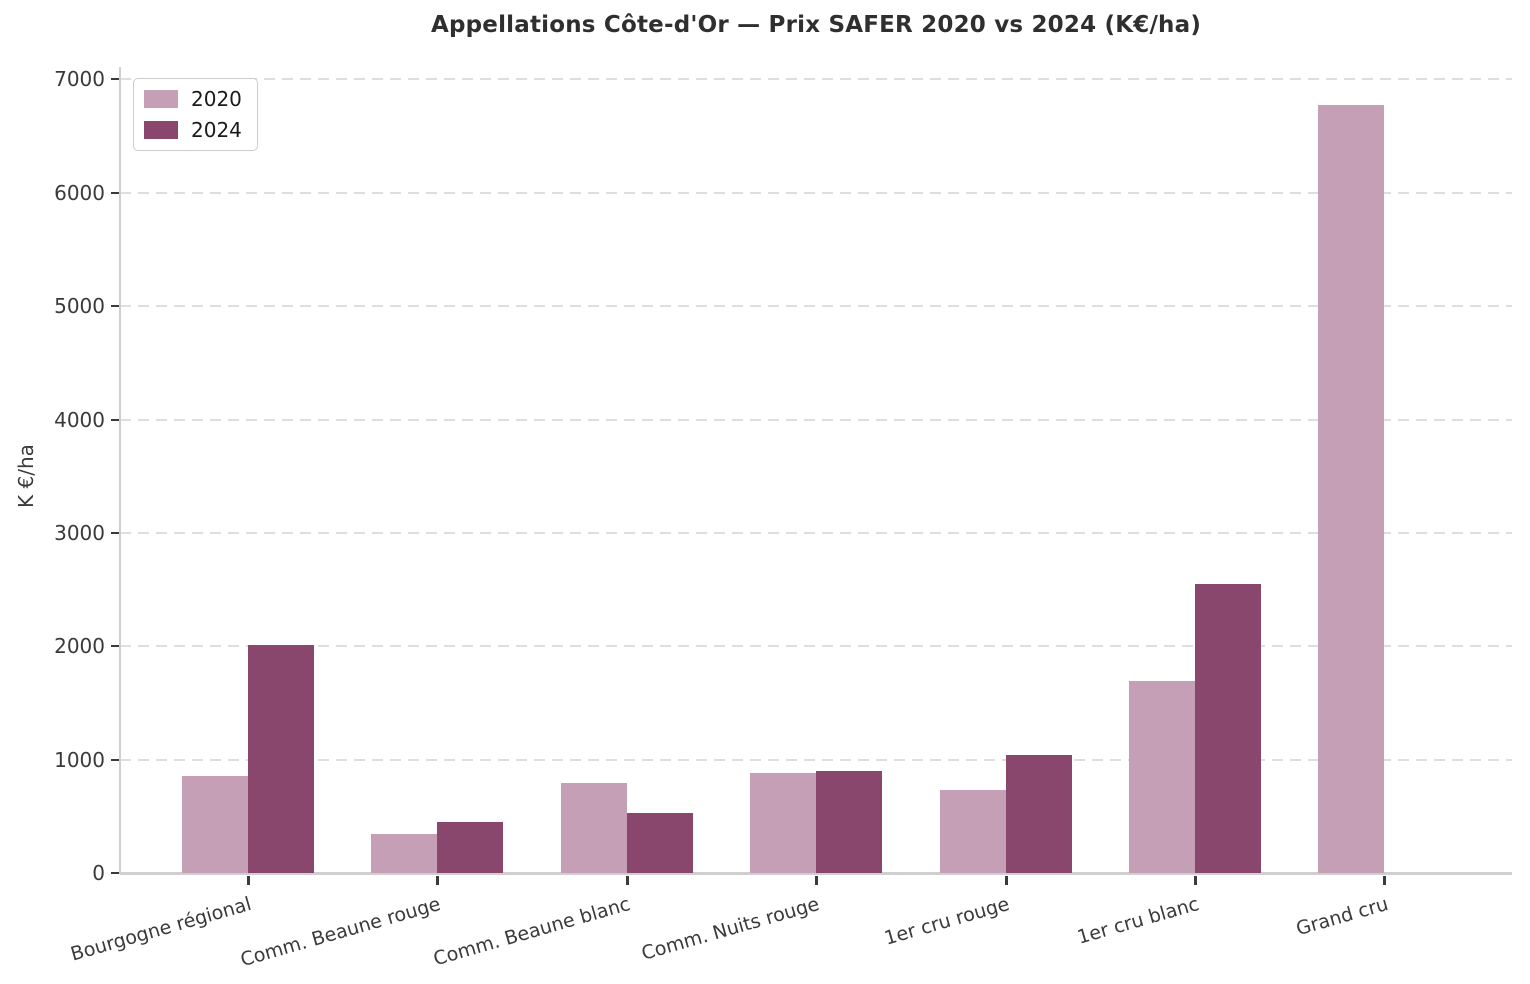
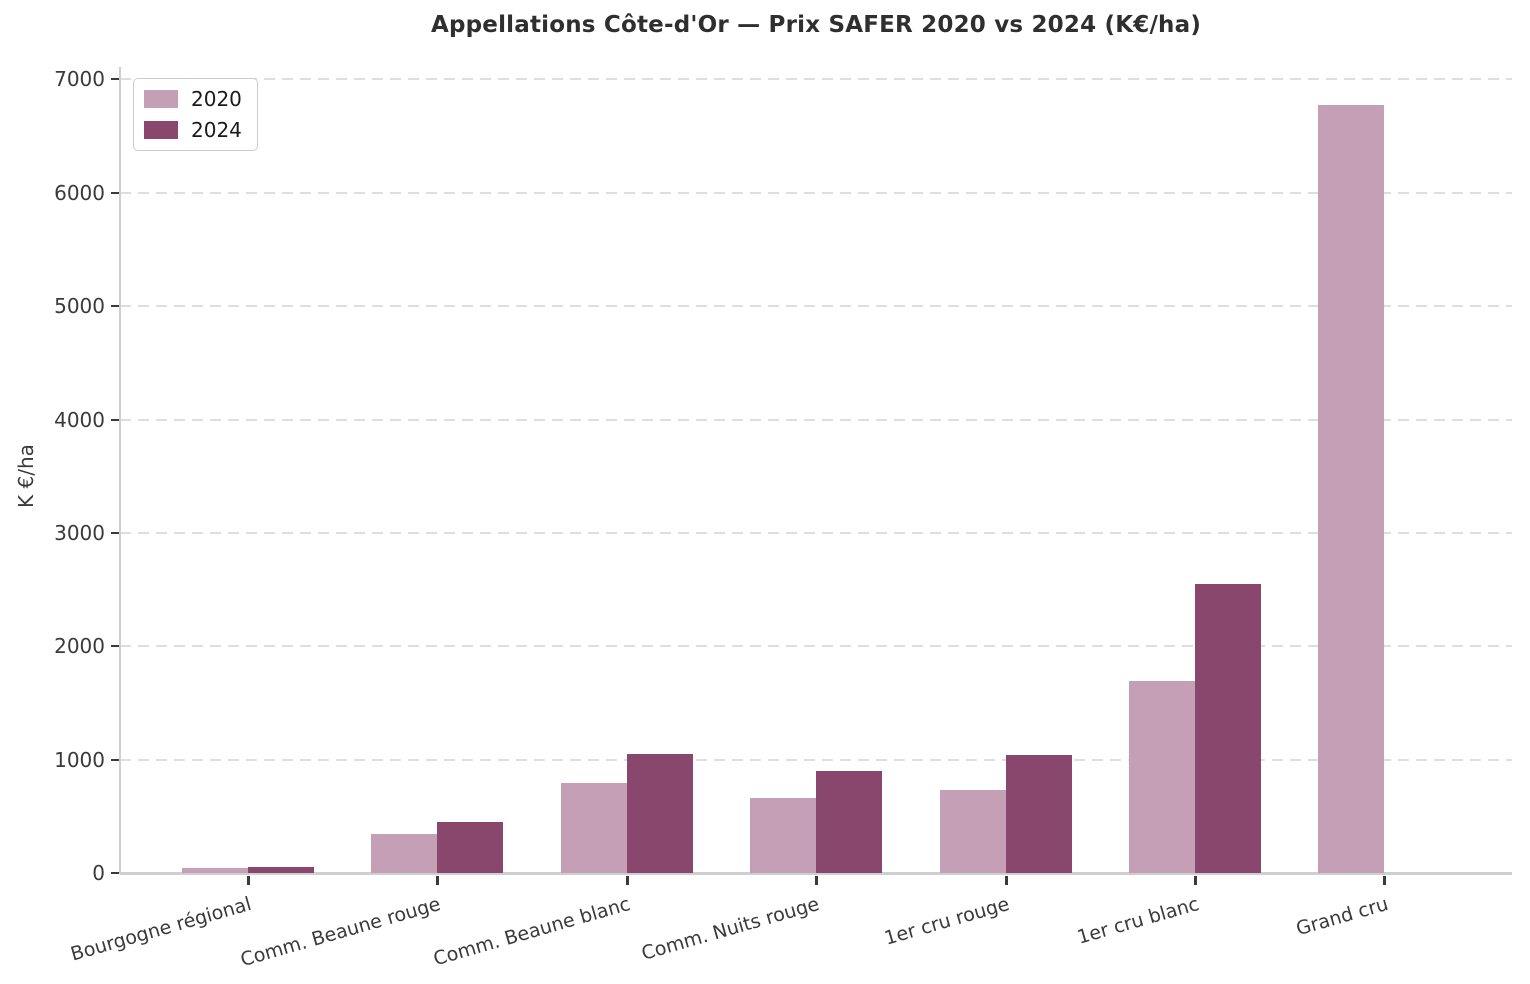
2020/Bourgogne régional: 860 -> 40
2024/Bourgogne régional: 2010 -> 60
2024/Comm. Beaune blanc: 530 -> 1050
2020/Comm. Nuits rouge: 880 -> 660
